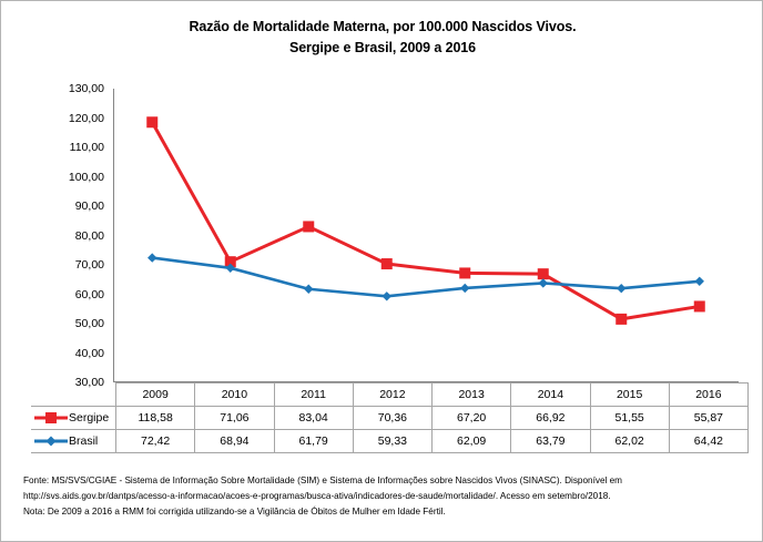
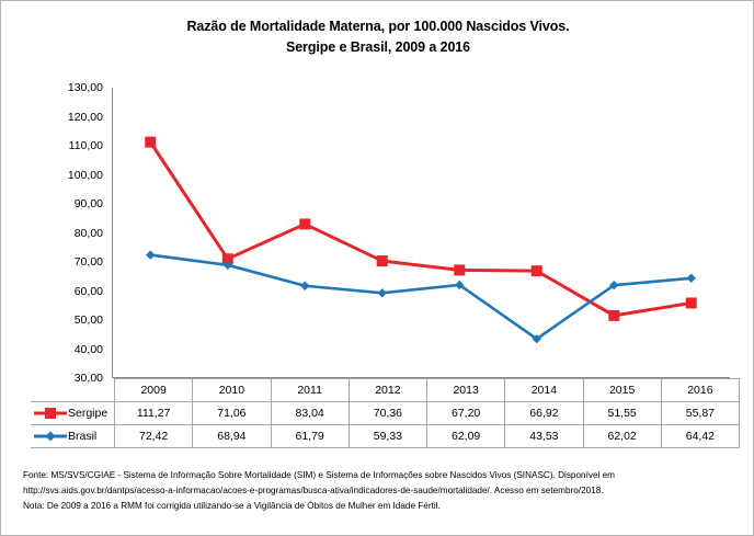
Sergipe/2009: 118,58 -> 111,27
Brasil/2014: 63,79 -> 43,53
